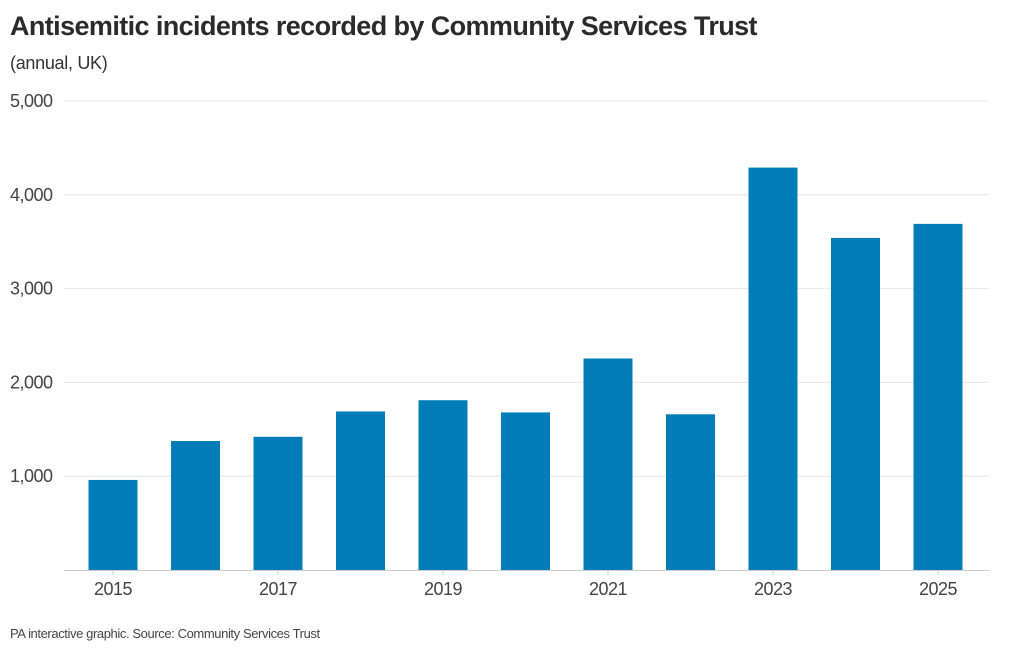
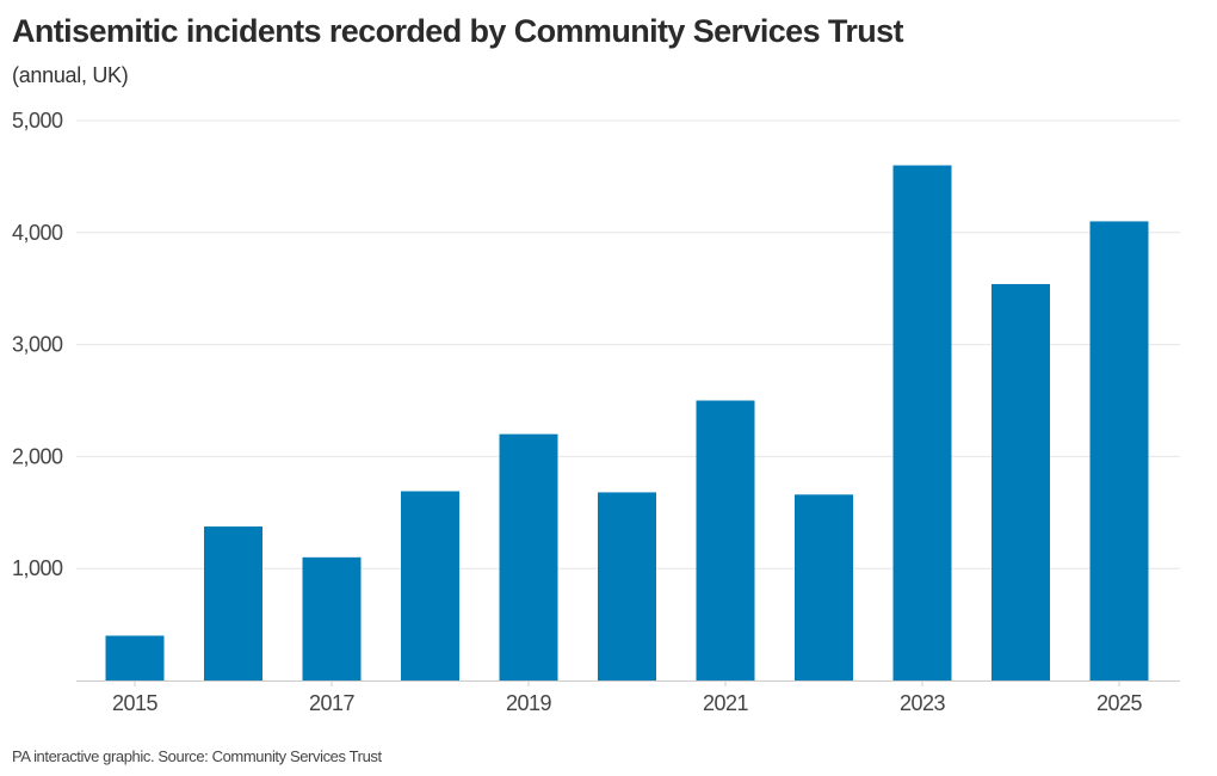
2015: 1000 -> 400
2017: 1400 -> 1100
2019: 1800 -> 2200
2021: 2300 -> 2500
2023: 4300 -> 4600
2025: 3700 -> 4100
